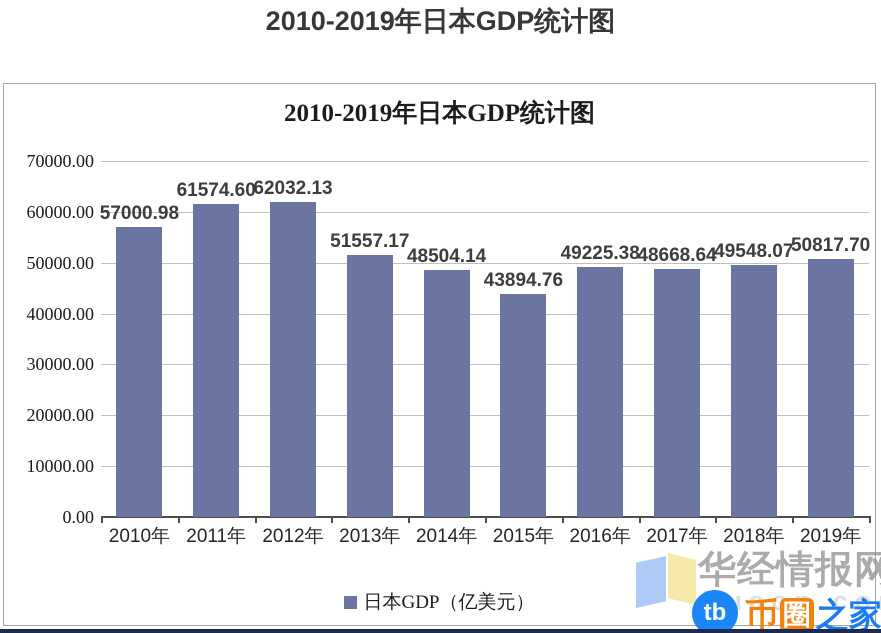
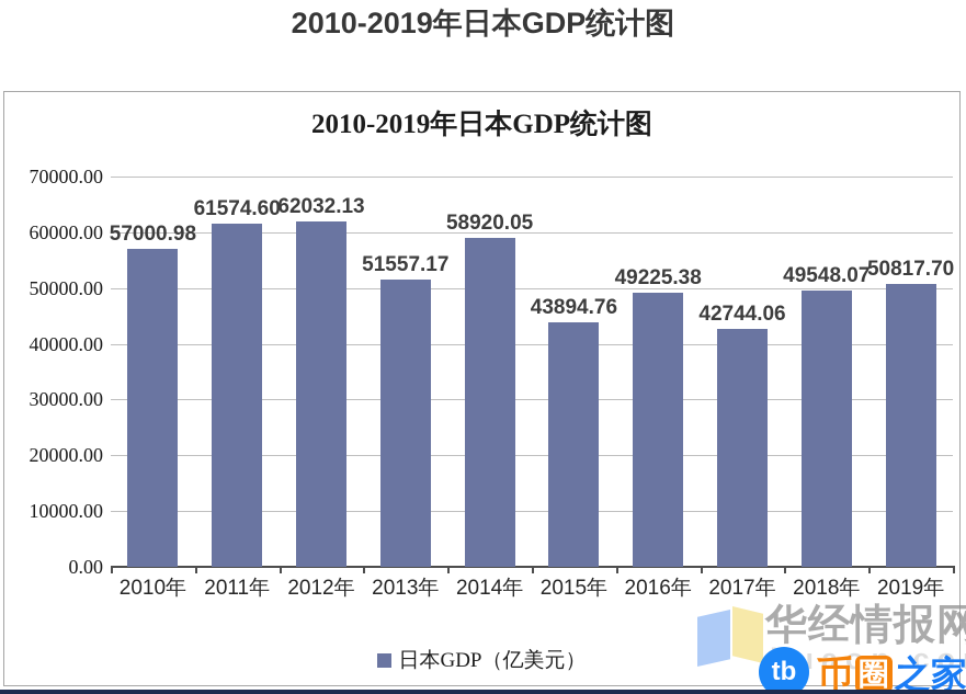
2014年: 48504.14 -> 58920.05
2017年: 48668.64 -> 42744.06
